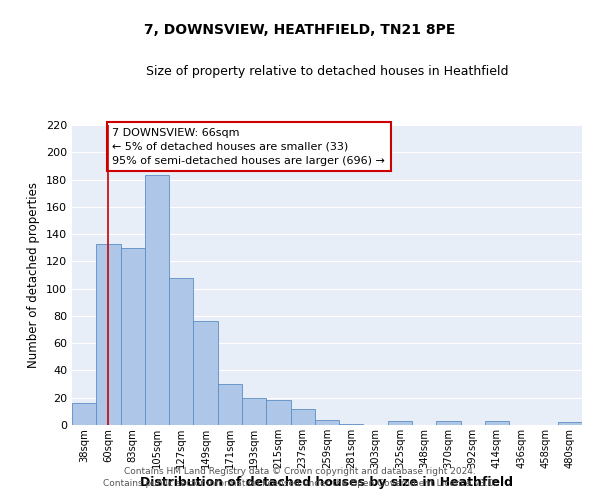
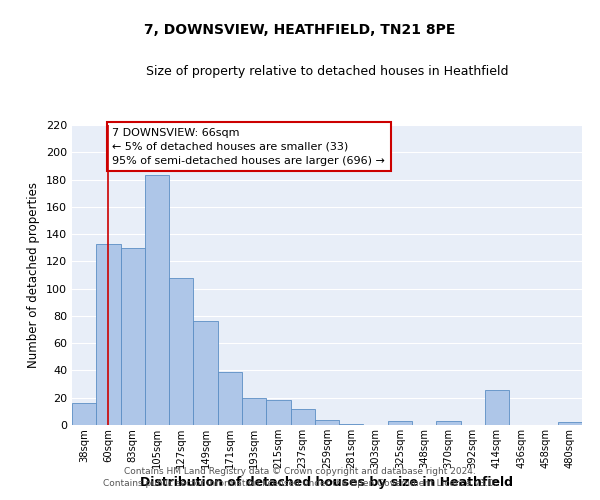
171sqm: 30 -> 39
414sqm: 3 -> 26
